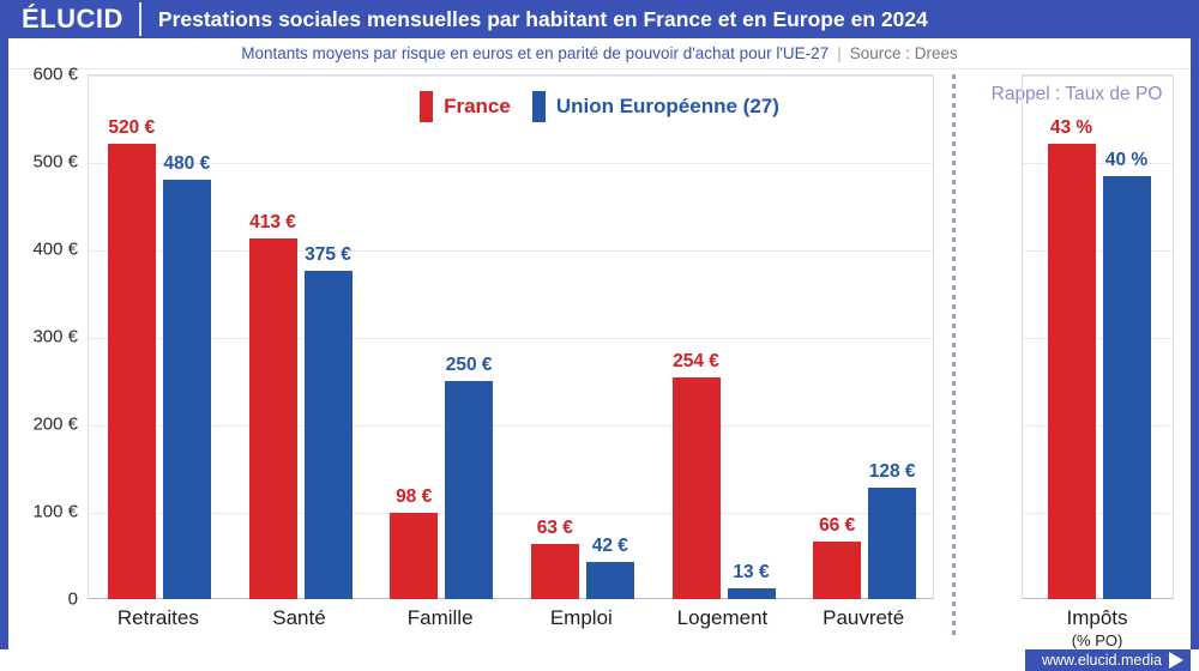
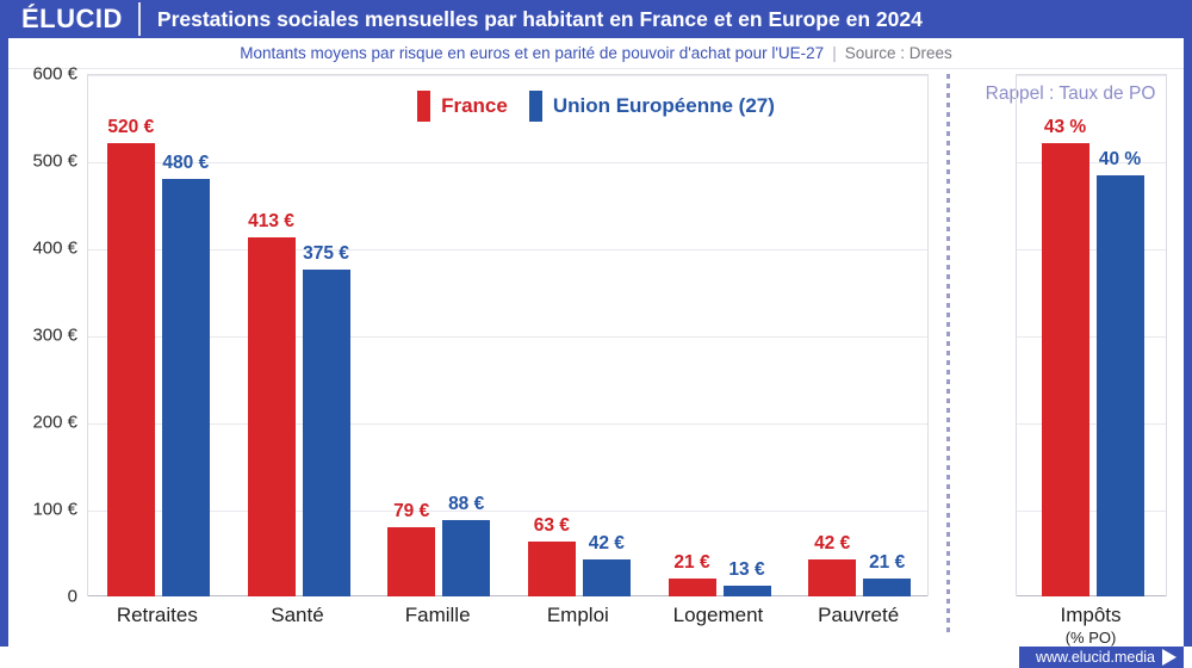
France/Famille: 98 -> 79
Union Européenne (27)/Famille: 250 -> 88
France/Logement: 254 -> 21
France/Pauvreté: 66 -> 42
Union Européenne (27)/Pauvreté: 128 -> 21
